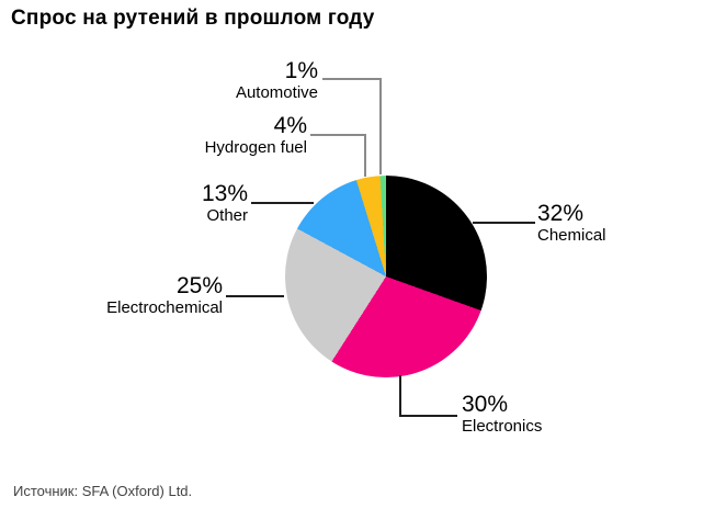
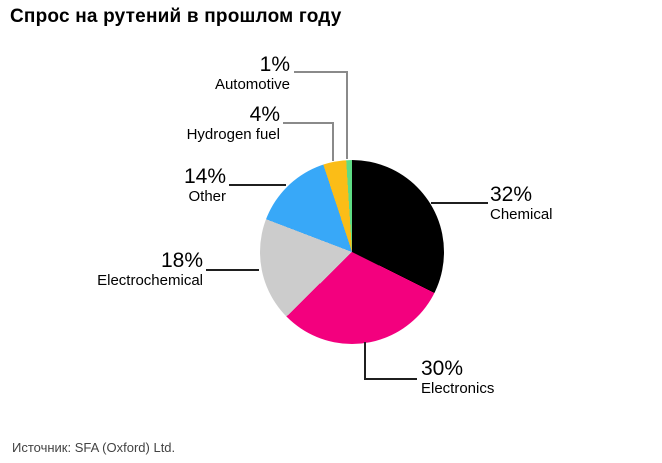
Electrochemical: 25% -> 18%
Other: 13% -> 14%
